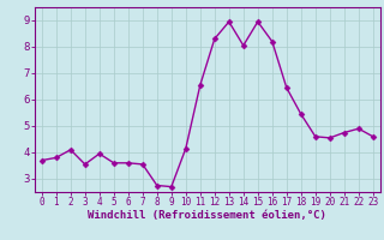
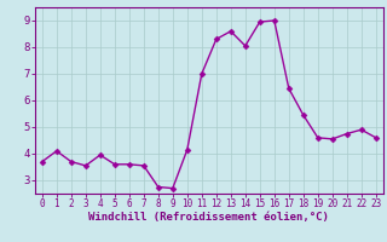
1: 3.80 -> 4.10
2: 4.10 -> 3.70
11: 6.55 -> 7.00
13: 8.95 -> 8.60
16: 8.20 -> 9.00
